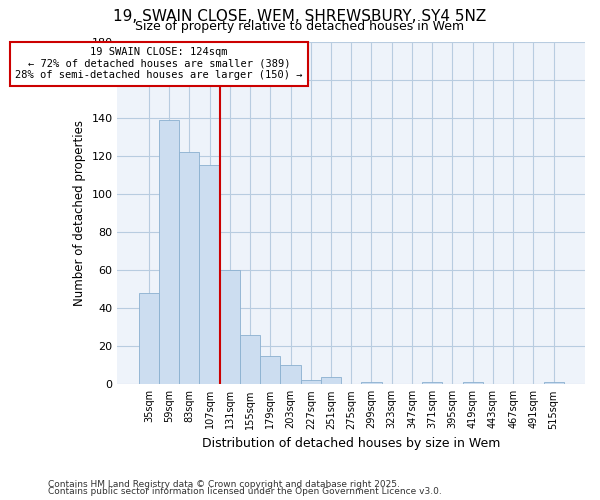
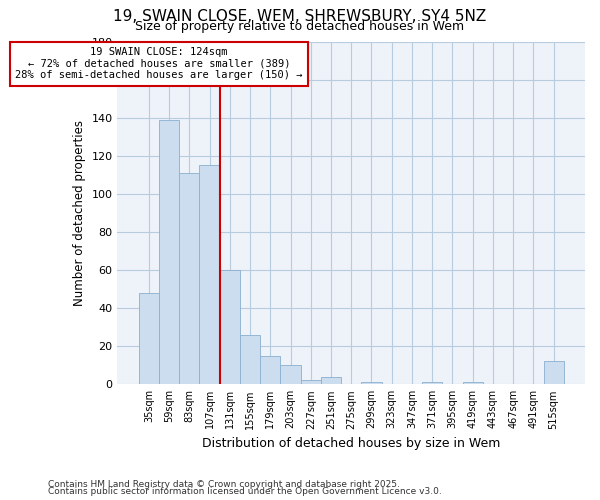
83sqm: 122 -> 111
515sqm: 1 -> 12
